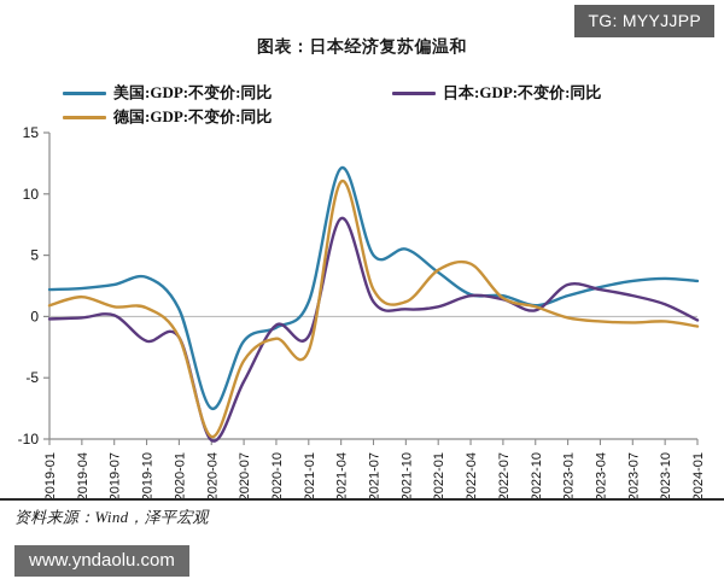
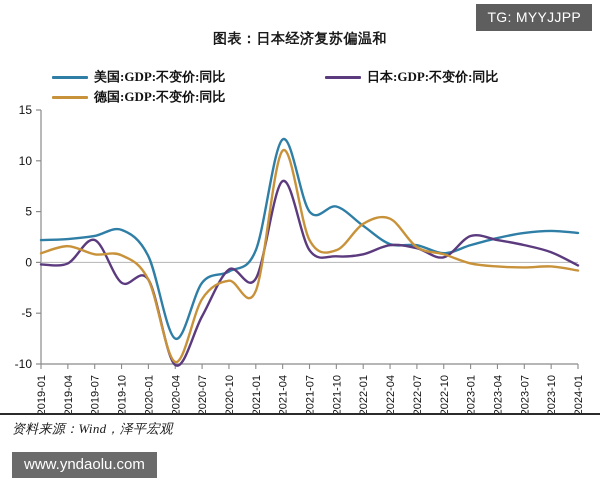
日本:GDP:不变价:同比/2019-07: 0.1 -> 2.2
